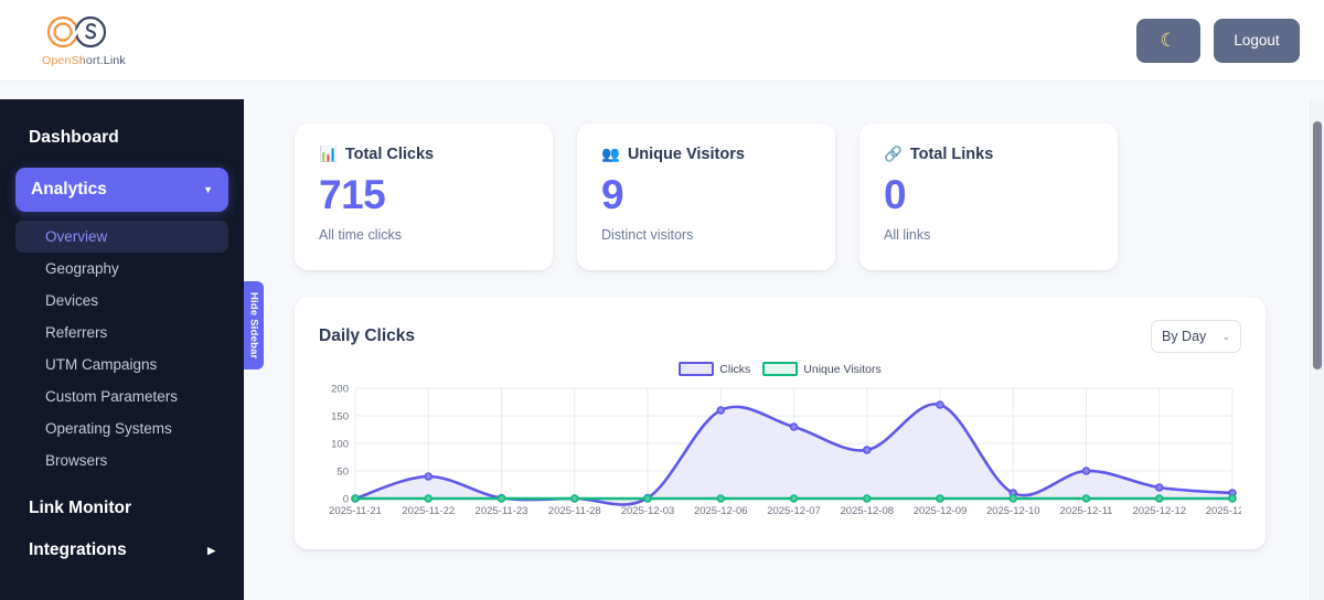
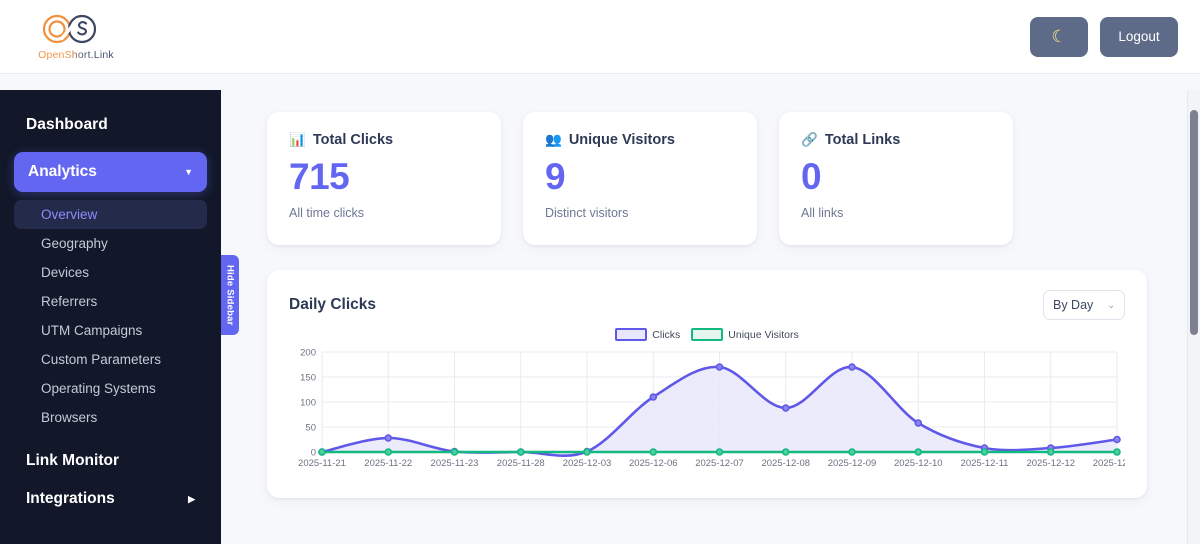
Clicks/2025-11-22: 40 -> 30
Clicks/2025-12-06: 160 -> 110
Clicks/2025-12-07: 130 -> 170
Clicks/2025-12-10: 10 -> 60
Clicks/2025-12-11: 50 -> 10
Clicks/2025-12-12: 20 -> 10
Clicks/2025-12-15: 10 -> 20
